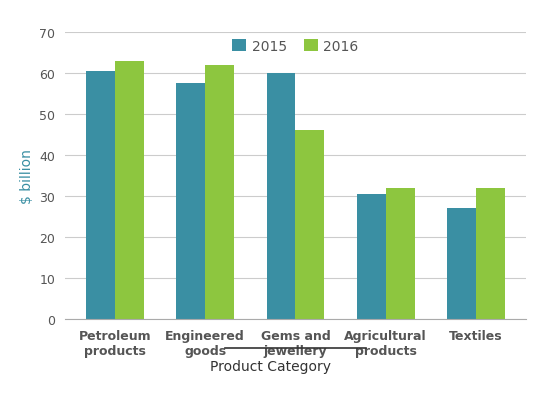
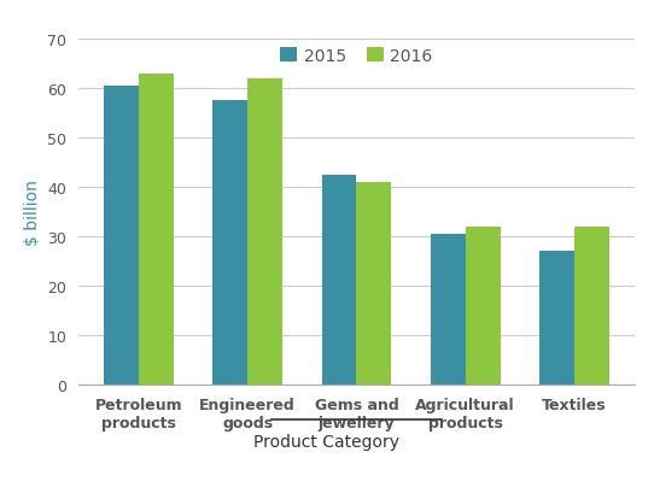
2015/Gems and jewellery: 60.0 -> 42.5
2016/Gems and jewellery: 46 -> 41
